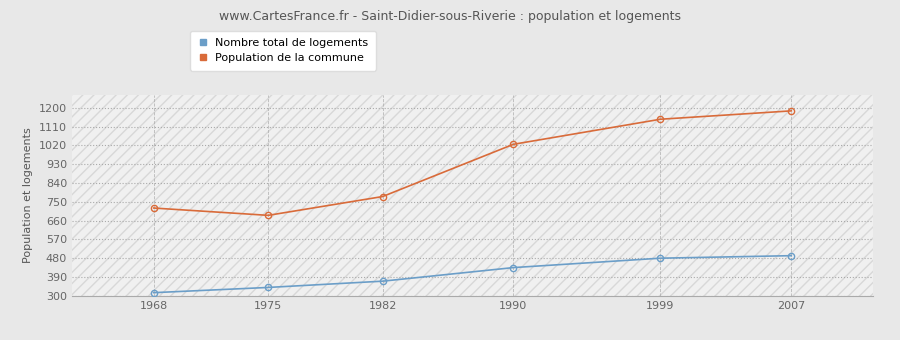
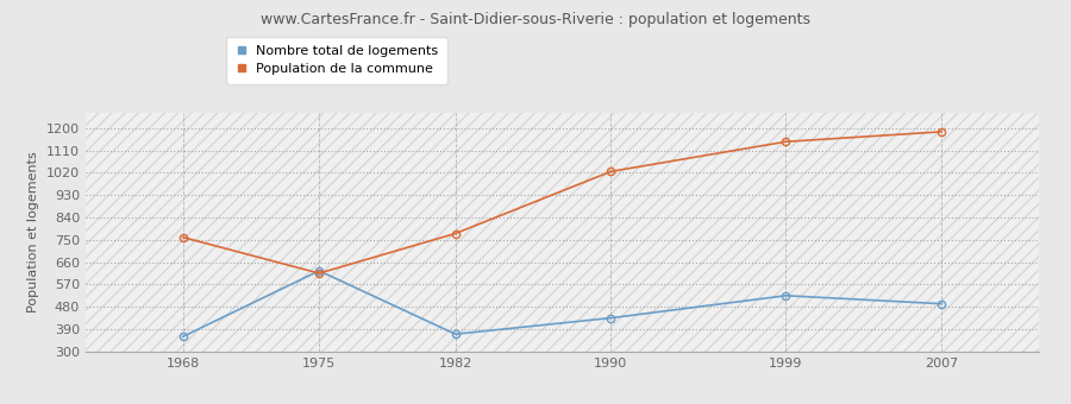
Nombre total de logements/1968: 315 -> 360
Population de la commune/1968: 720 -> 760
Nombre total de logements/1975: 340 -> 625
Population de la commune/1975: 685 -> 615
Nombre total de logements/1999: 480 -> 525
